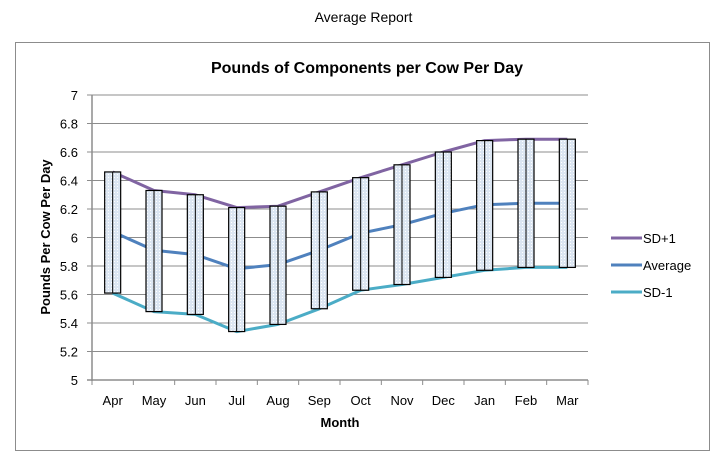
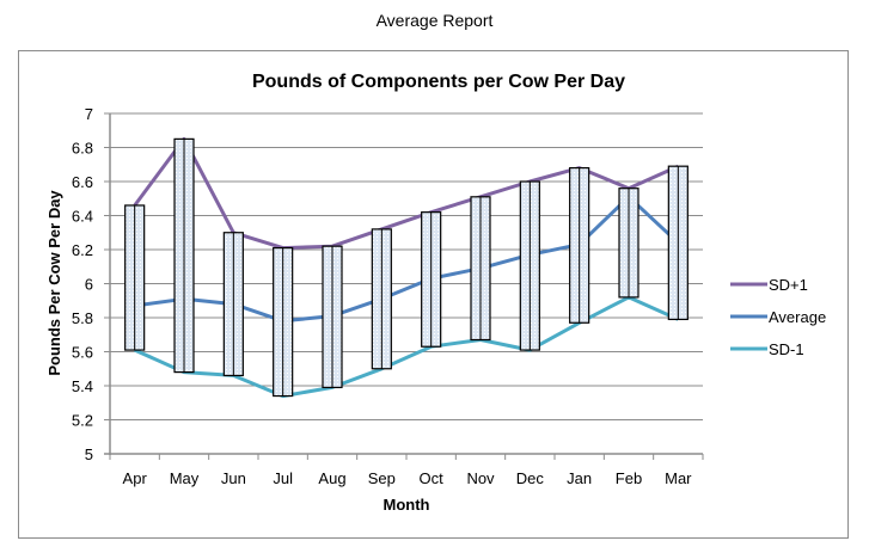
Average/Apr: 6.04 -> 5.87
SD+1/May: 6.33 -> 6.85
SD-1/Dec: 5.72 -> 5.61
SD+1/Feb: 6.69 -> 6.56
Average/Feb: 6.24 -> 6.51
SD-1/Feb: 5.79 -> 5.92
